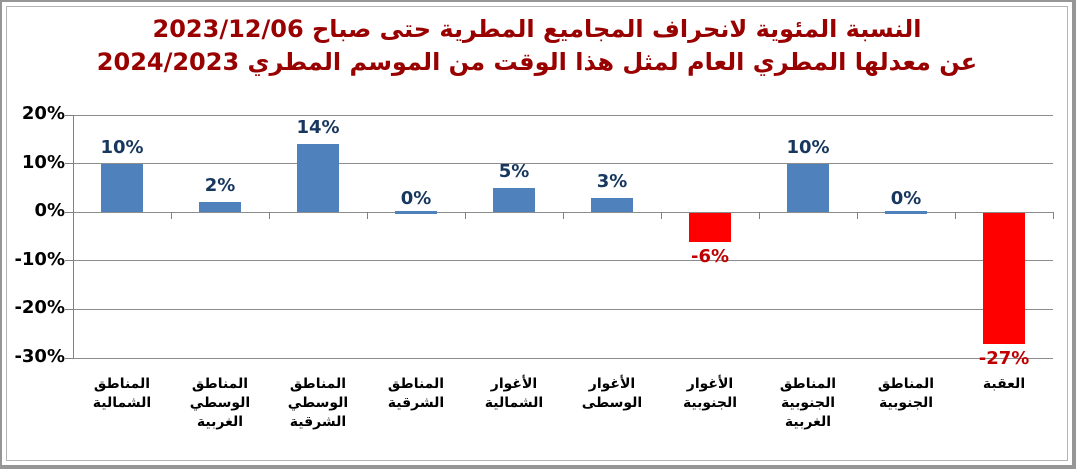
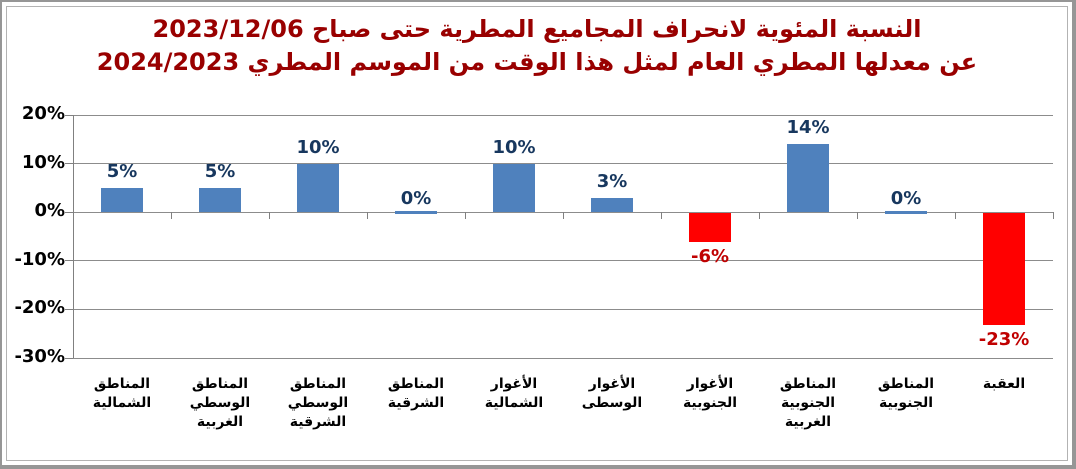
المناطق الشمالية: 10% -> 5%
المناطق الوسطي الغربية: 2% -> 5%
المناطق الوسطي الشرقية: 14% -> 10%
الأغوار الشمالية: 5% -> 10%
المناطق الجنوبية الغربية: 10% -> 14%
العقبة: -27% -> -23%
